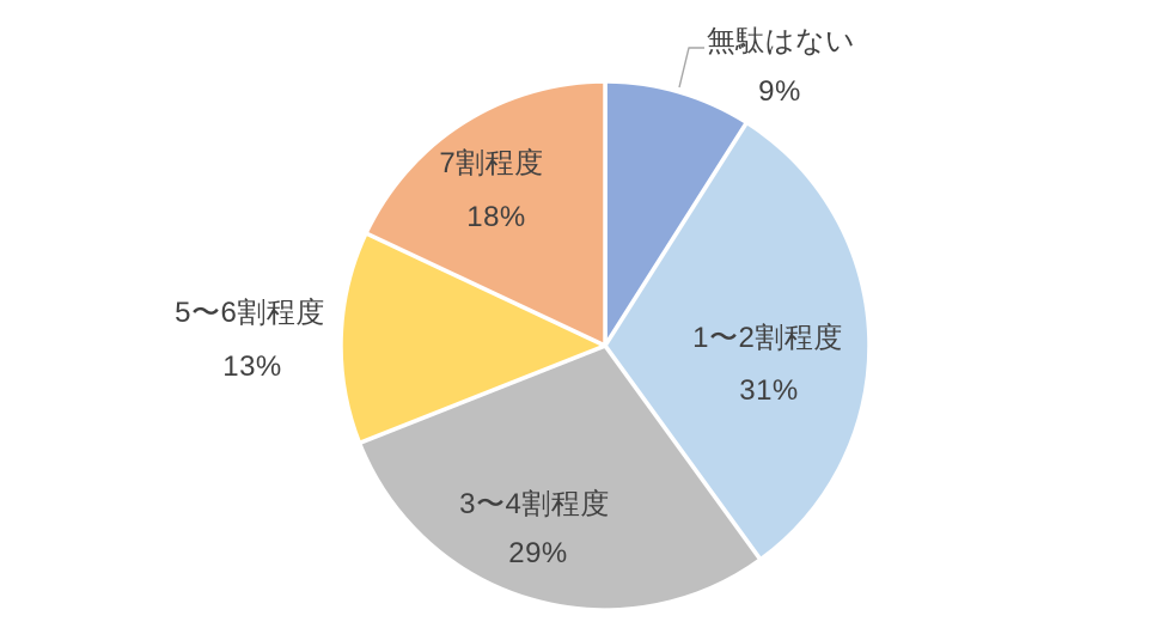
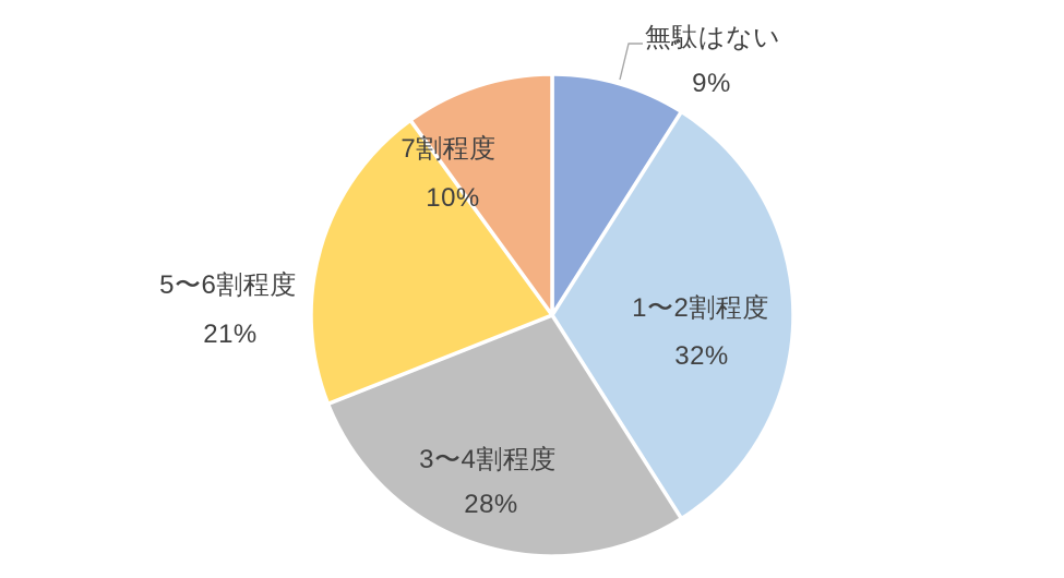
1〜2割程度: 31% -> 32%
3〜4割程度: 29% -> 28%
5〜6割程度: 13% -> 21%
7割程度: 18% -> 10%
